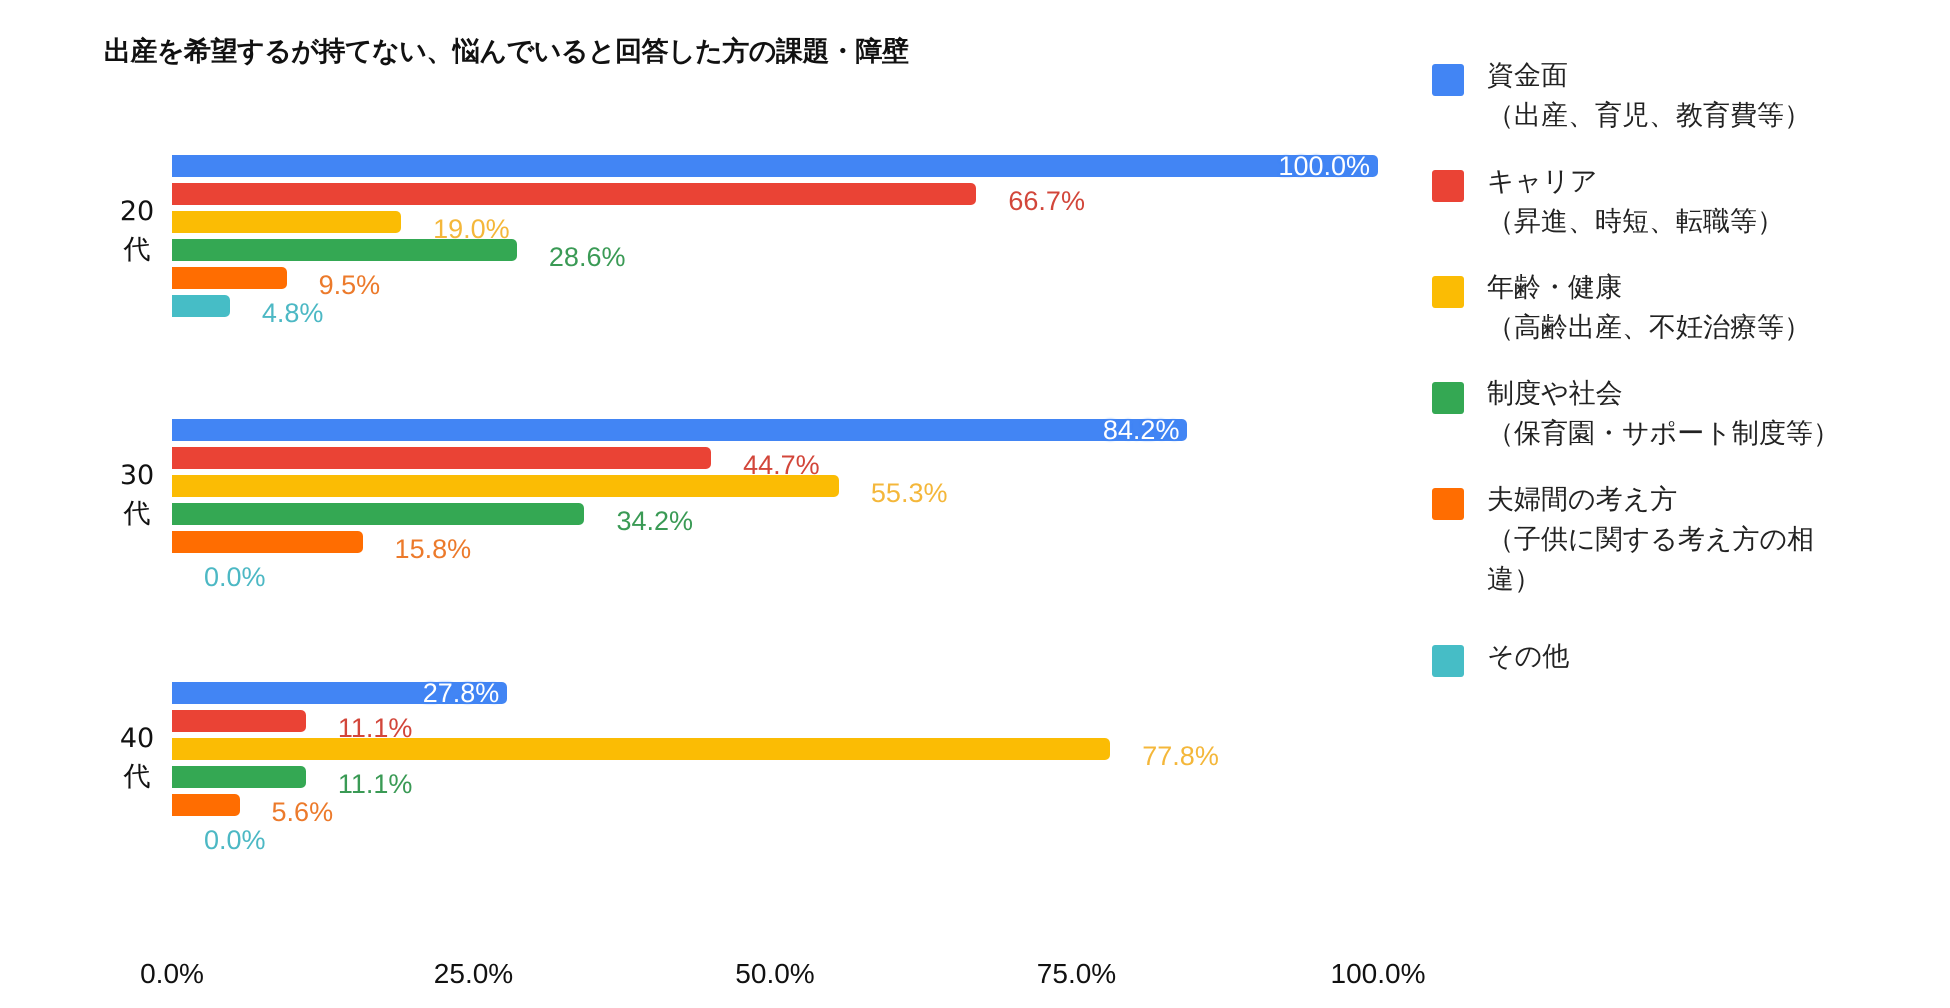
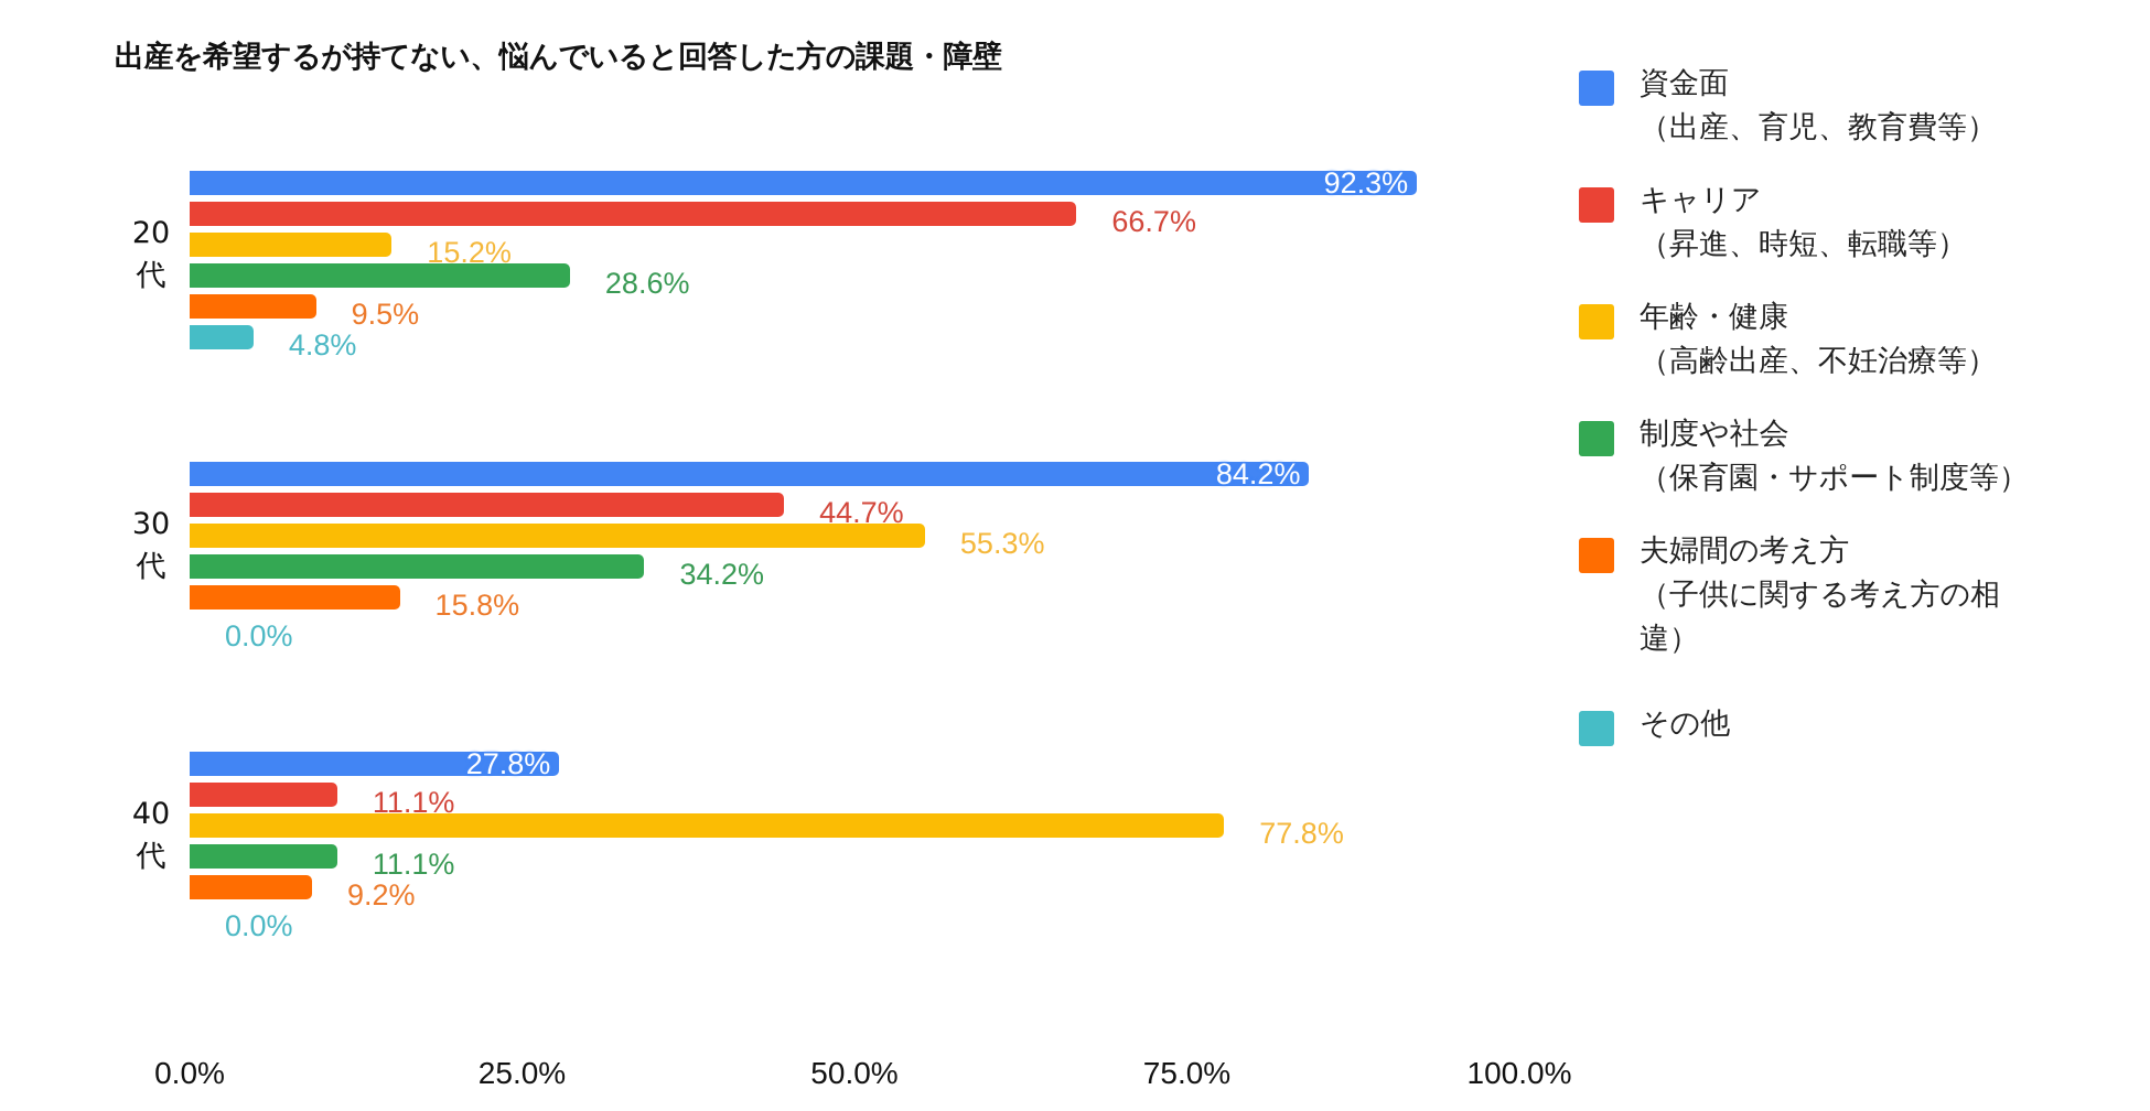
資金面（出産、育児、教育費等）/20代: 100.0% -> 92.3%
年齢・健康（高齢出産、不妊治療等）/20代: 19.0% -> 15.2%
夫婦間の考え方（子供に関する考え方の相違）/40代: 5.6% -> 9.2%
